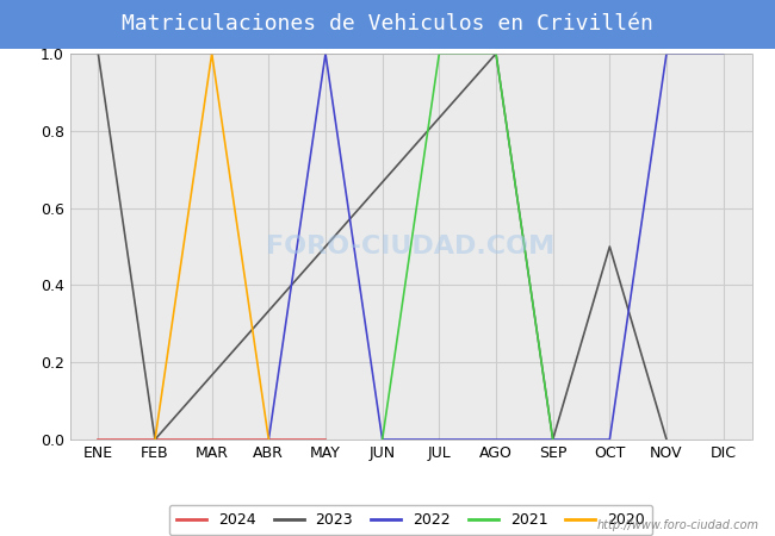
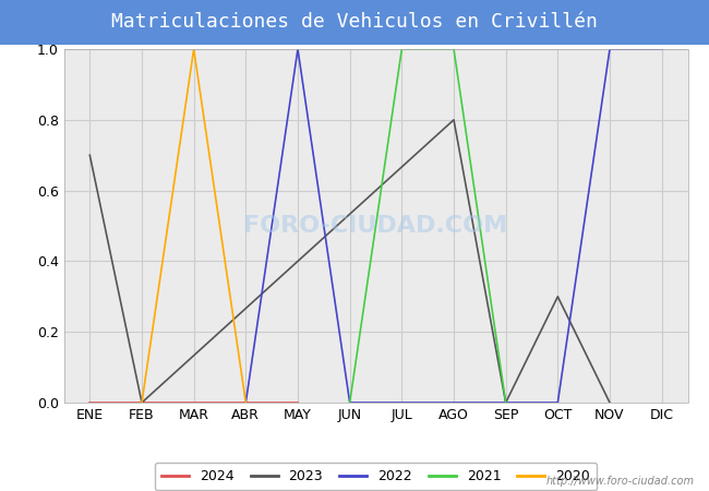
2023/ENE: 1.0 -> 0.7
2023/AGO: 1.0 -> 0.8
2023/OCT: 0.5 -> 0.3
